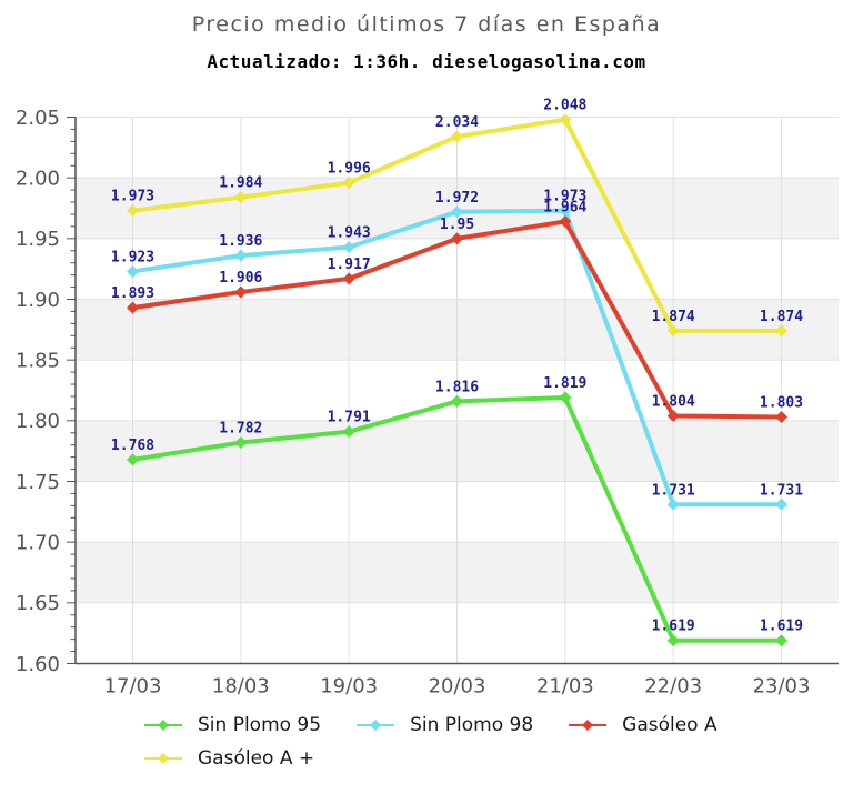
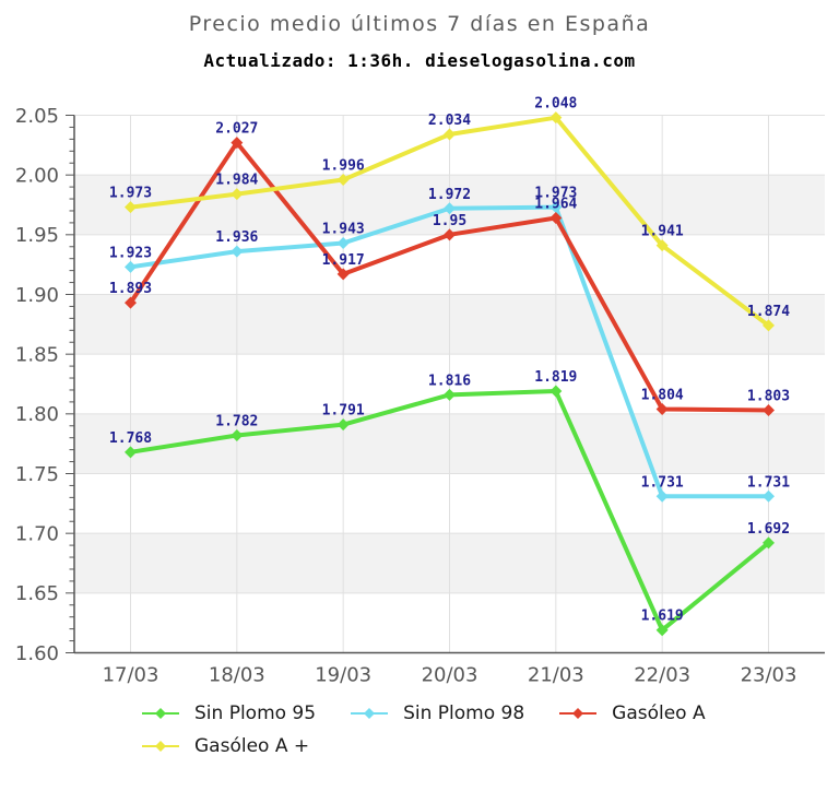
Gasóleo A/18/03: 1.906 -> 2.027
Gasóleo A +/22/03: 1.874 -> 1.941
Sin Plomo 95/23/03: 1.619 -> 1.692
